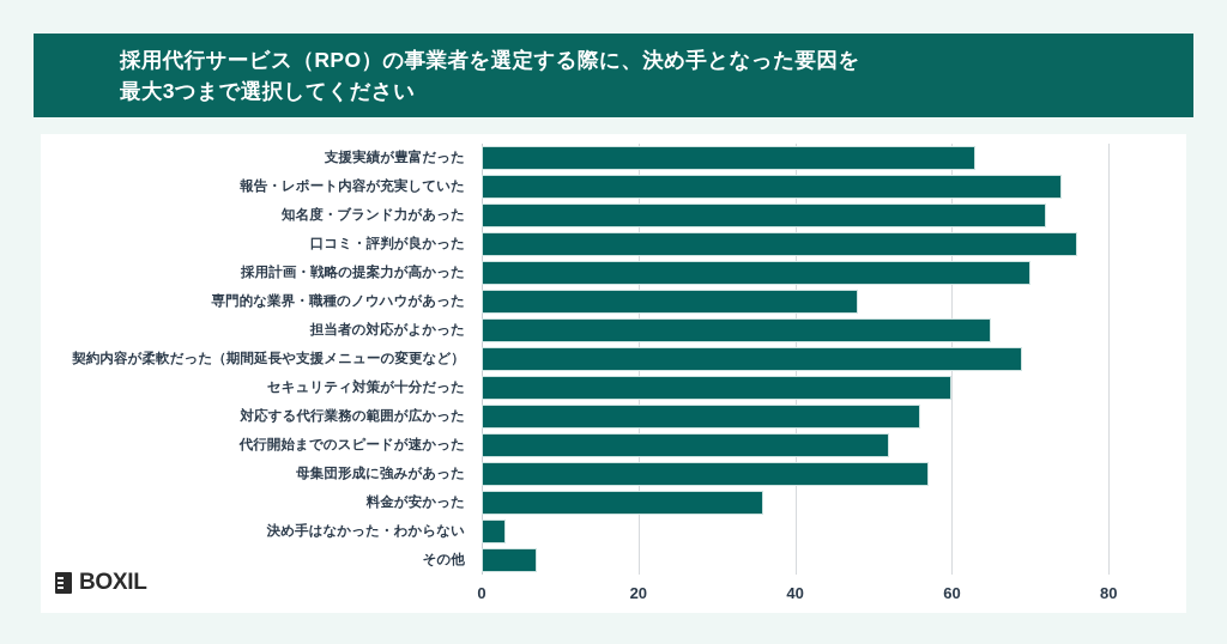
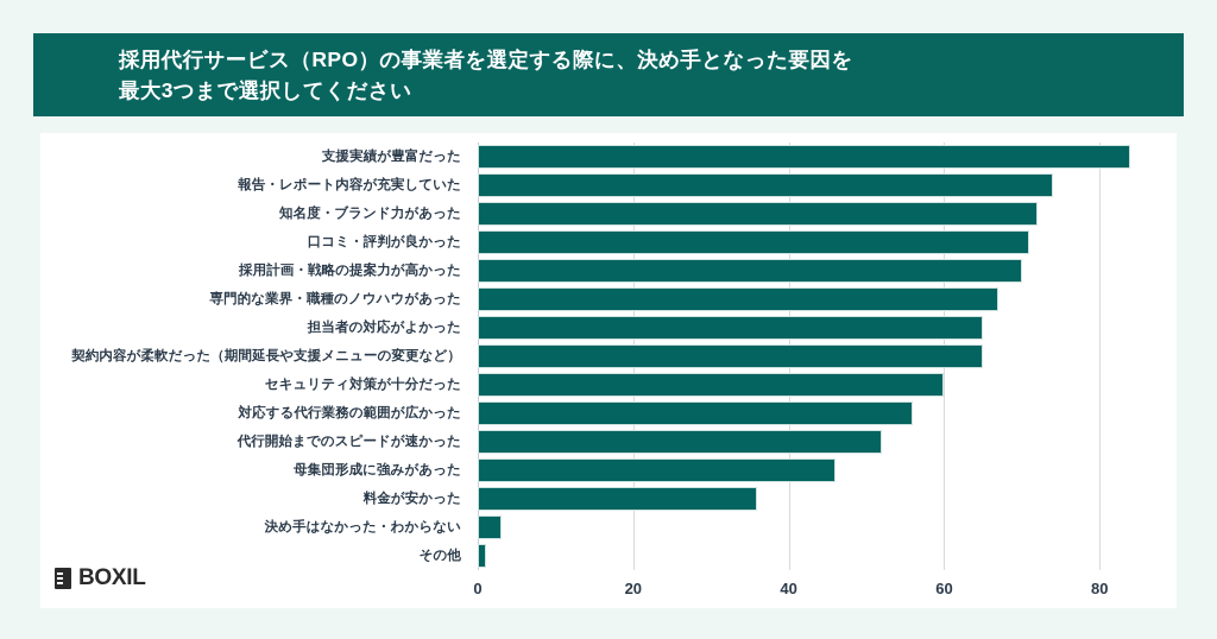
支援実績が豊富だった: 63 -> 84
口コミ・評判が良かった: 76 -> 71
専門的な業界・職種のノウハウがあった: 48 -> 67
契約内容が柔軟だった（期間延長や支援メニューの変更など）: 69 -> 65
母集団形成に強みがあった: 57 -> 46
その他: 7 -> 1
